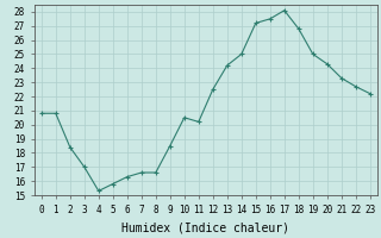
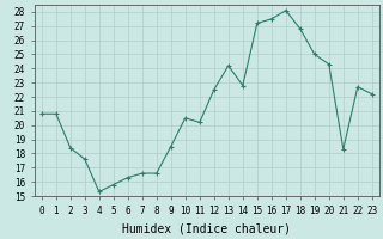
3: 17.0 -> 17.6
14: 25.0 -> 22.8
21: 23.3 -> 18.3
